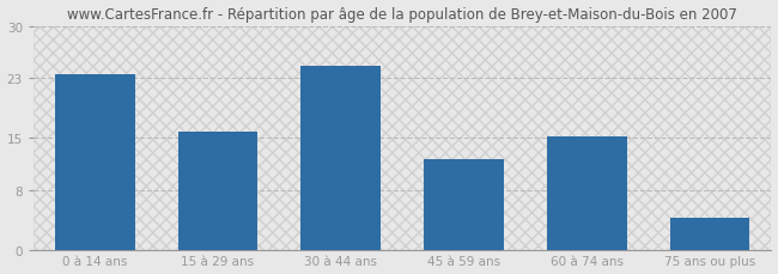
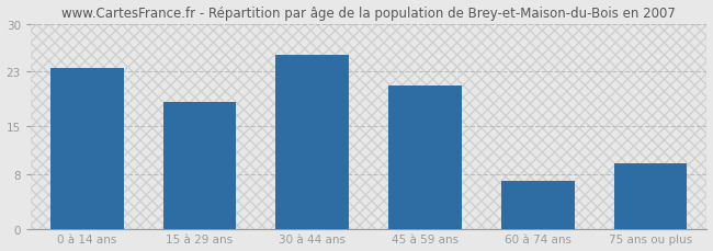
15 à 29 ans: 15.8 -> 18.5
30 à 44 ans: 24.6 -> 25.5
45 à 59 ans: 12.2 -> 21.0
60 à 74 ans: 15.2 -> 7.0
75 ans ou plus: 4.2 -> 9.5
